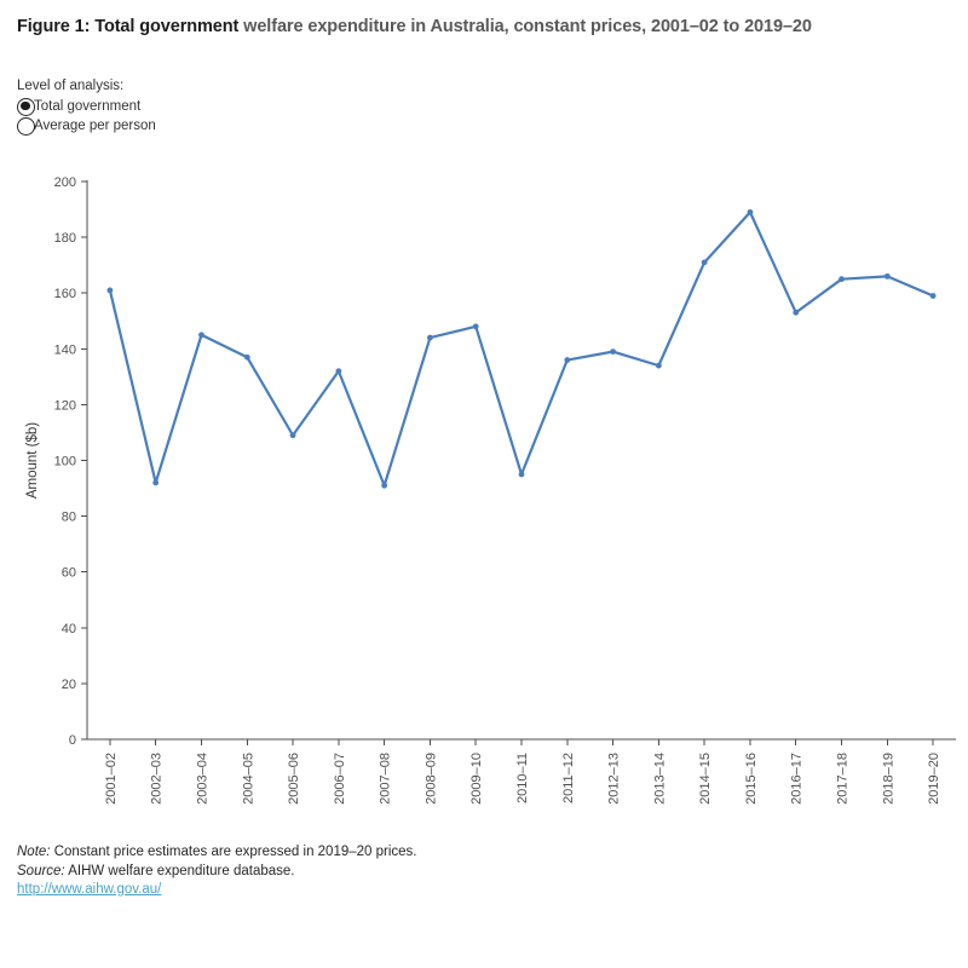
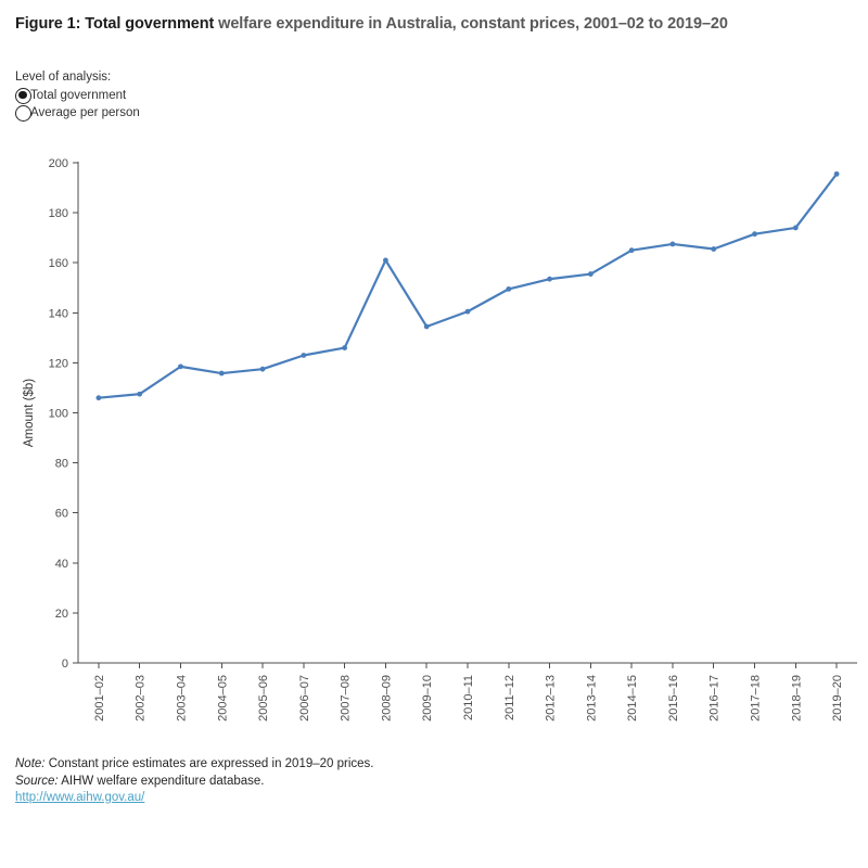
2001–02: 161 -> 106
2002–03: 92 -> 108
2003–04: 145 -> 118
2004–05: 137 -> 116
2005–06: 109 -> 118
2006–07: 132 -> 123
2007–08: 91 -> 126
2008–09: 144 -> 161
2009–10: 148 -> 134
2010–11: 95 -> 140
2011–12: 136 -> 150
2012–13: 139 -> 154
2013–14: 134 -> 156
2014–15: 171 -> 165
2015–16: 189 -> 168
2016–17: 153 -> 166
2017–18: 165 -> 172
2018–19: 166 -> 174
2019–20: 159 -> 196
